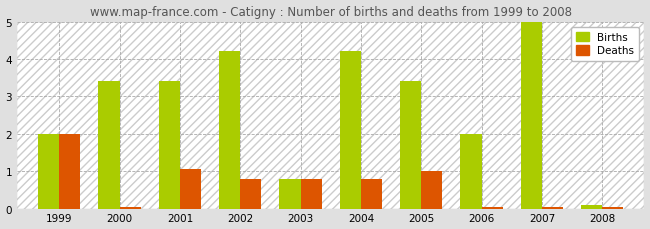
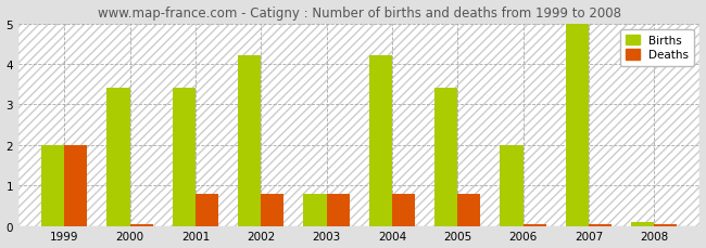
Deaths/2001: 1.05 -> 0.80
Deaths/2005: 1.00 -> 0.80
